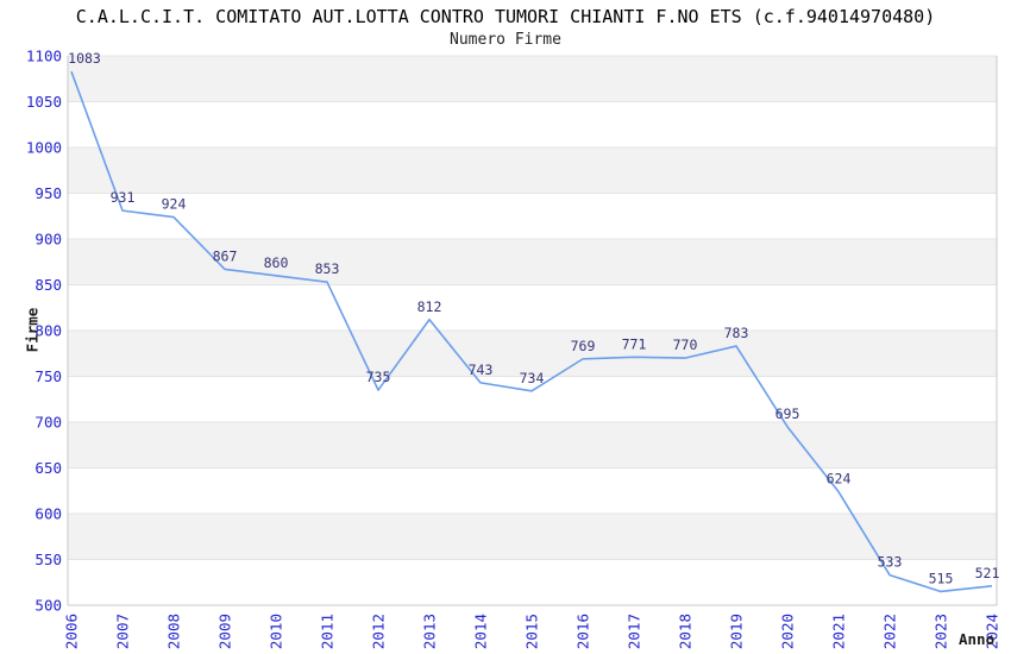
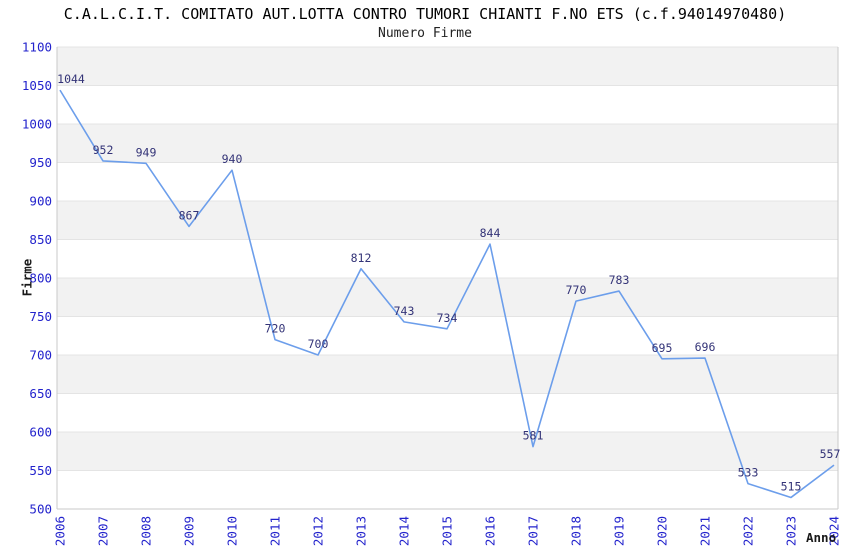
2006: 1083 -> 1044
2007: 931 -> 952
2008: 924 -> 949
2010: 860 -> 940
2011: 853 -> 720
2012: 735 -> 700
2016: 769 -> 844
2017: 771 -> 581
2021: 624 -> 696
2024: 521 -> 557
